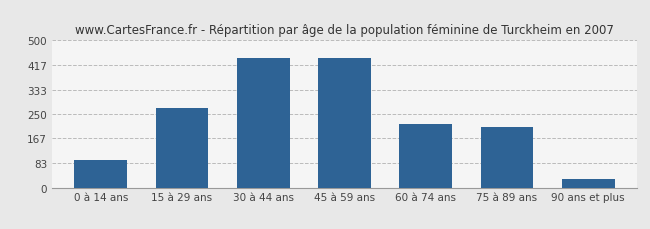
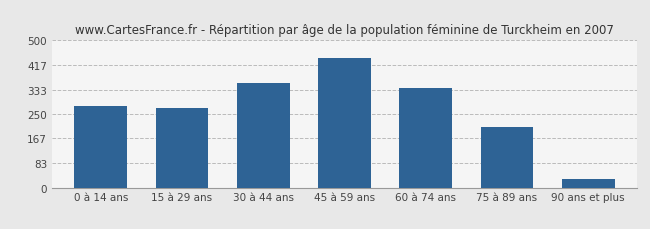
0 à 14 ans: 95 -> 278
30 à 44 ans: 440 -> 355
60 à 74 ans: 215 -> 340
